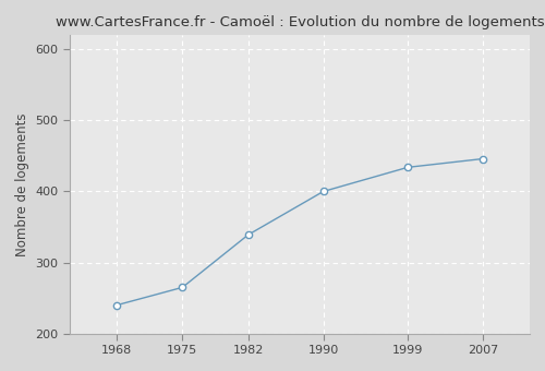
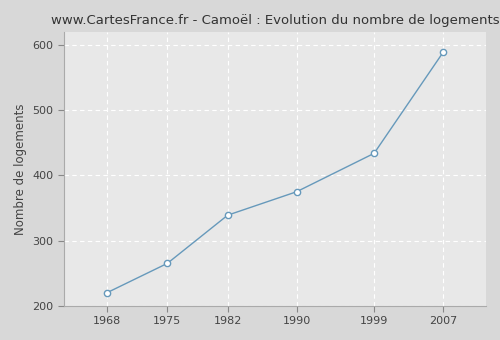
1968: 240 -> 220
1990: 400 -> 375
2007: 446 -> 589
